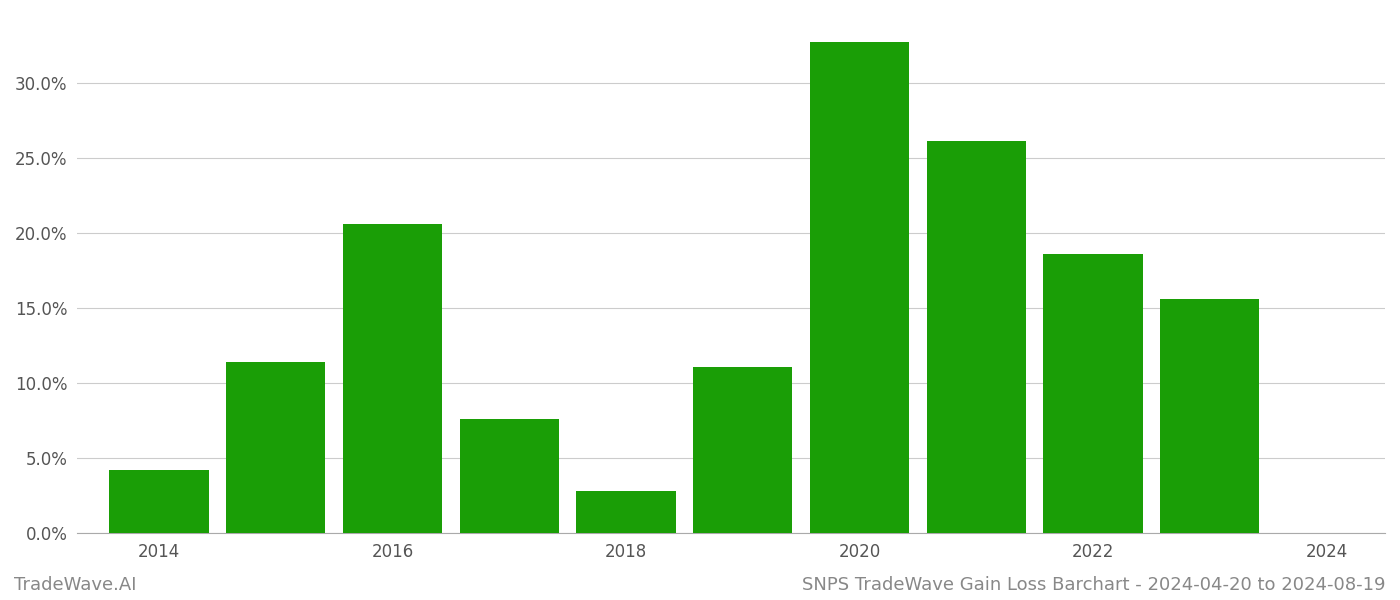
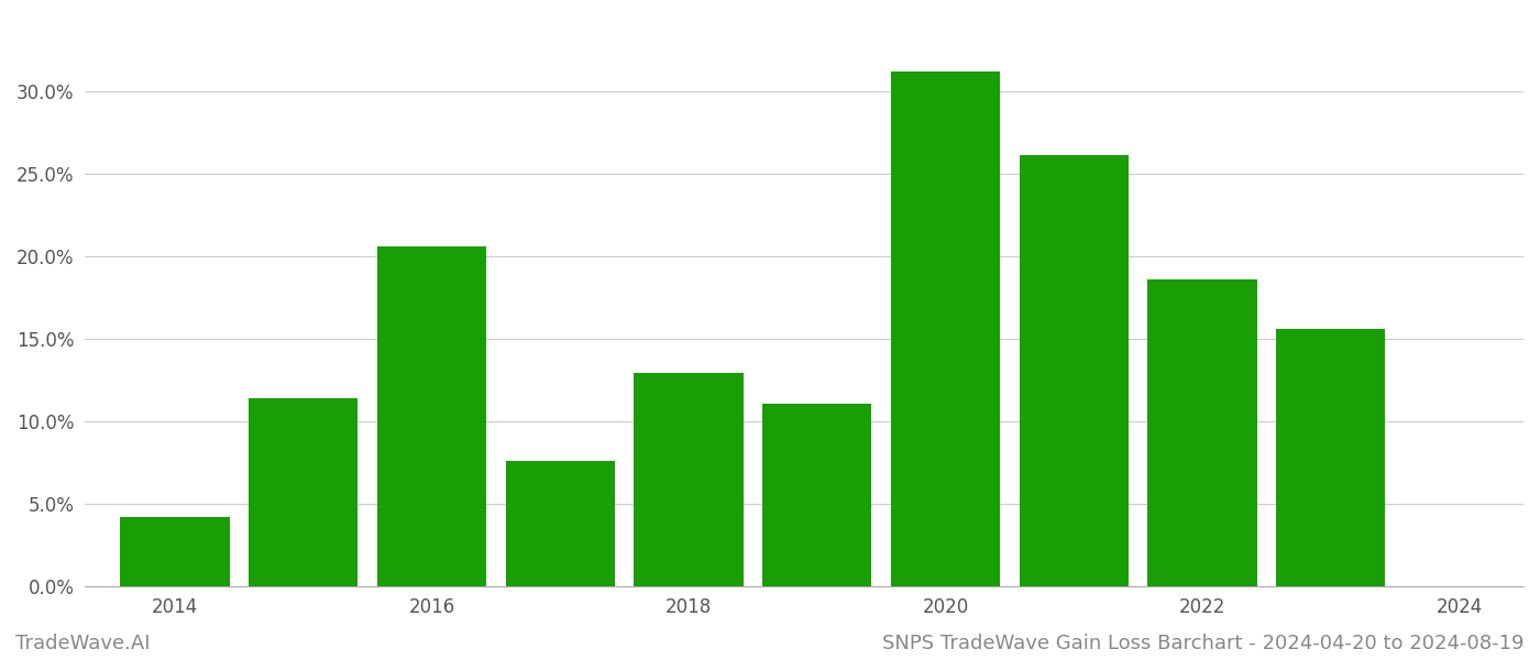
2018: 2.8% -> 12.9%
2020: 32.7% -> 31.2%
